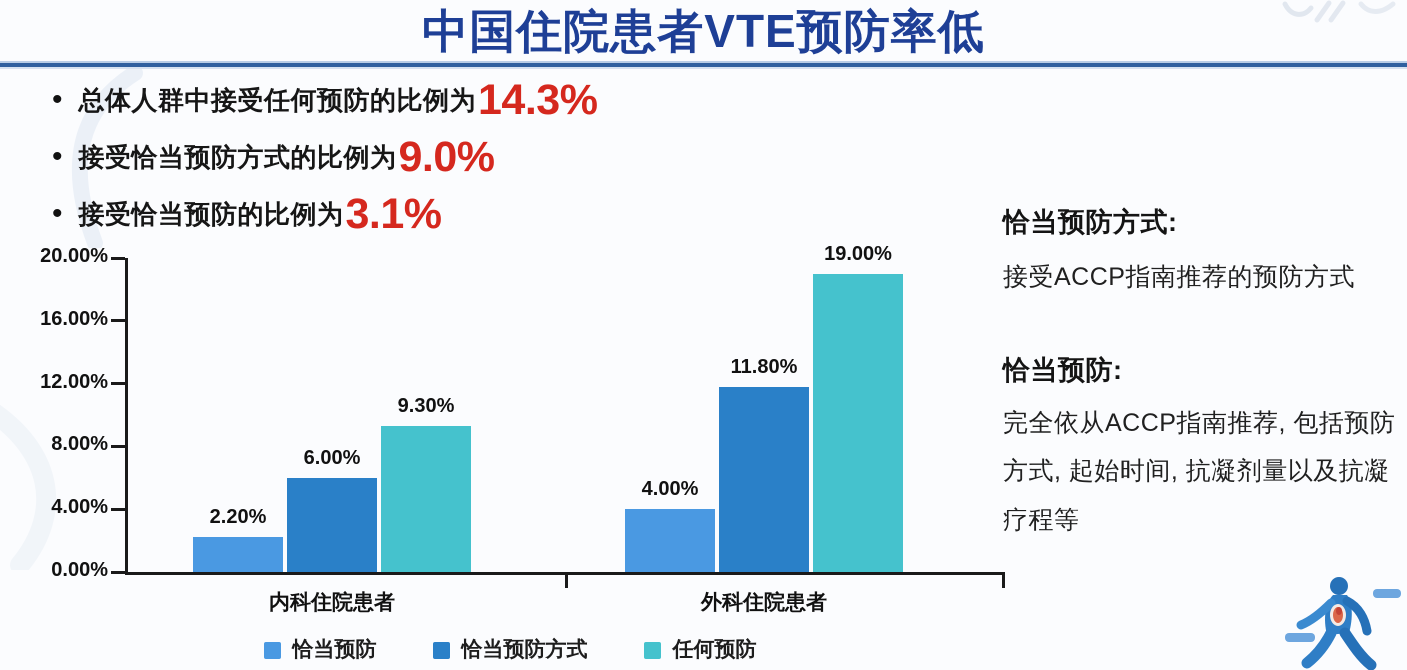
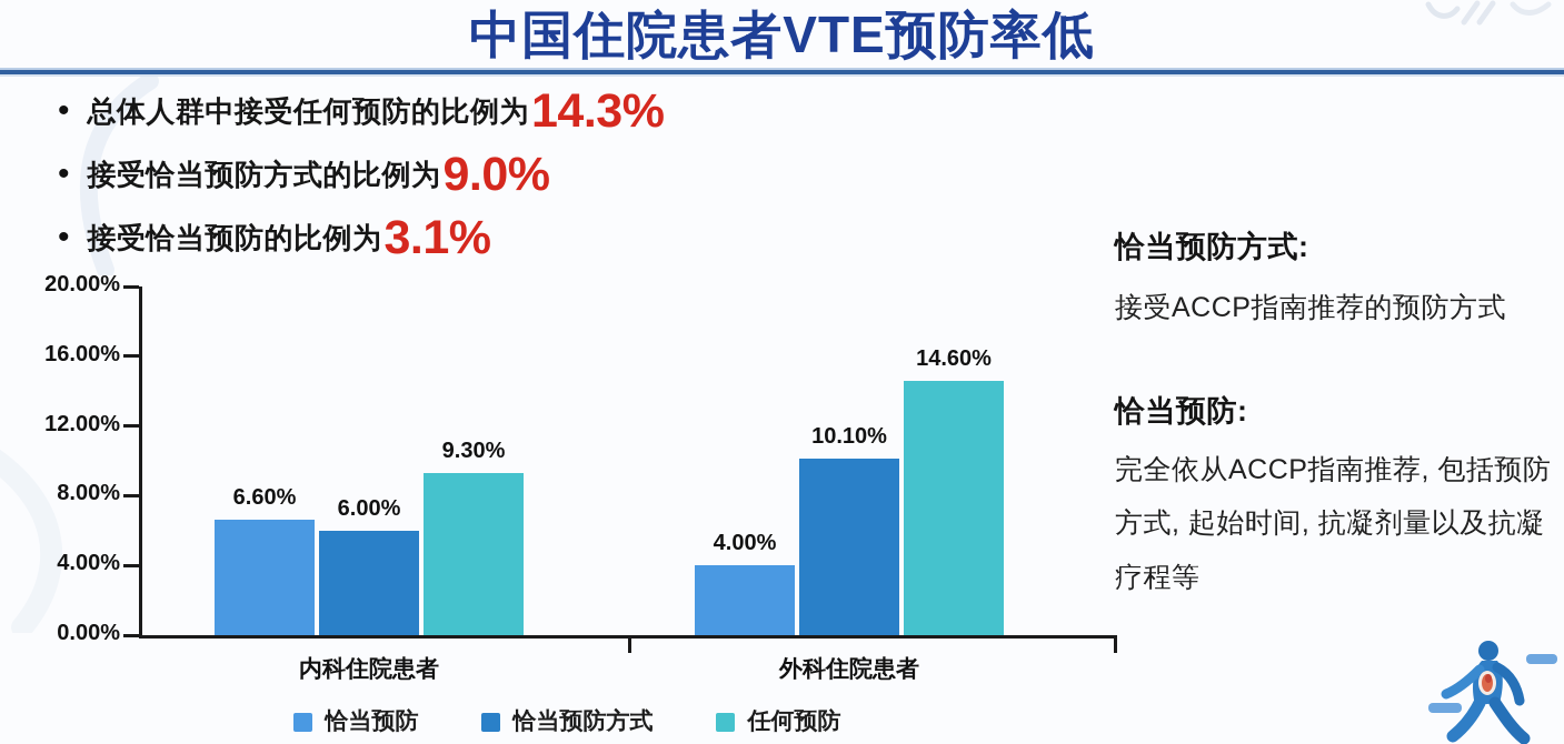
恰当预防/内科住院患者: 2.20% -> 6.60%
恰当预防方式/外科住院患者: 11.80% -> 10.10%
任何预防/外科住院患者: 19.00% -> 14.60%
